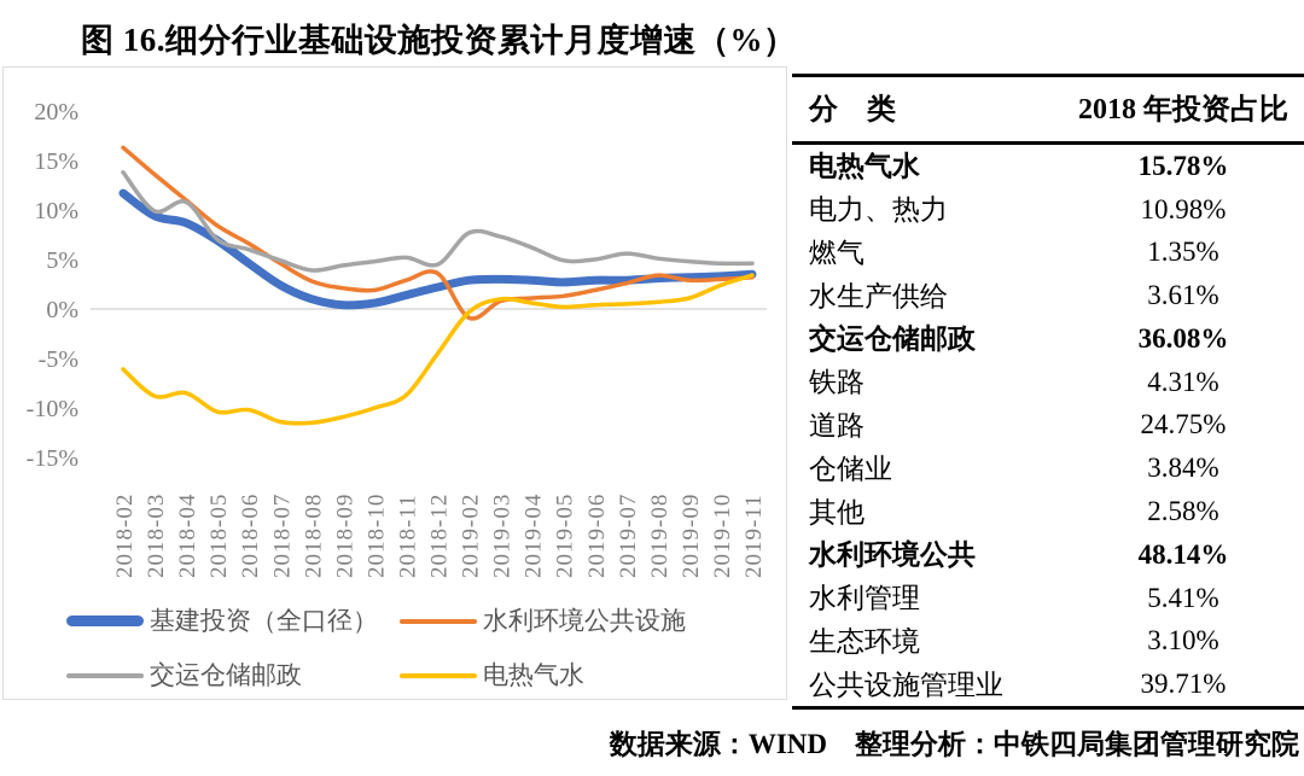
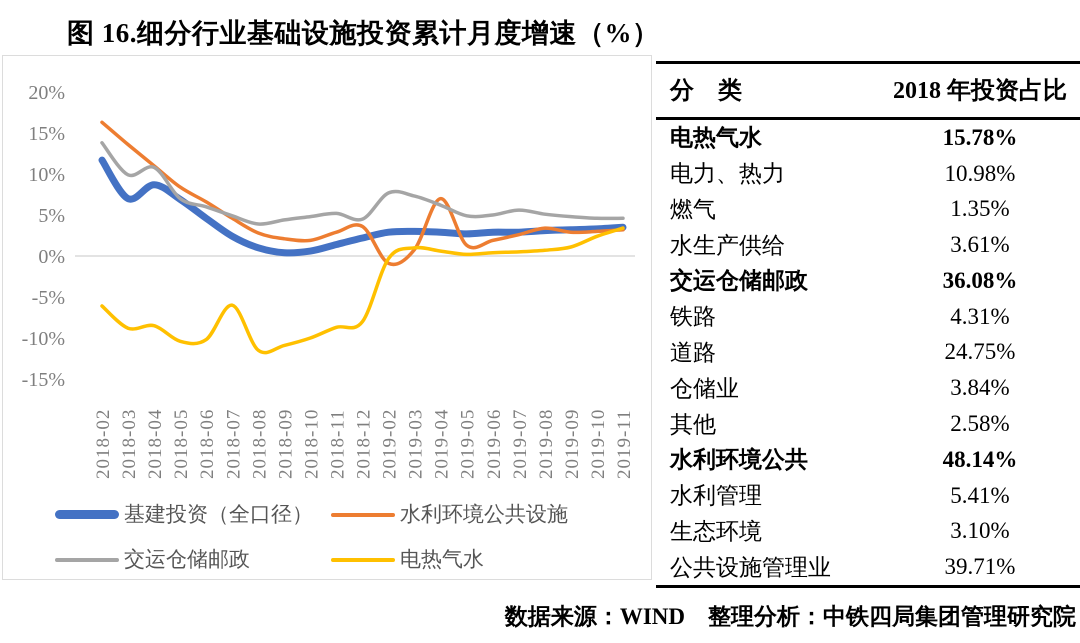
基建投资（全口径）/2018-03: 9% -> 7%
电热气水/2018-07: -11% -> -6%
电热气水/2018-12: -4% -> -8%
水利环境公共设施/2019-04: 1% -> 7%
